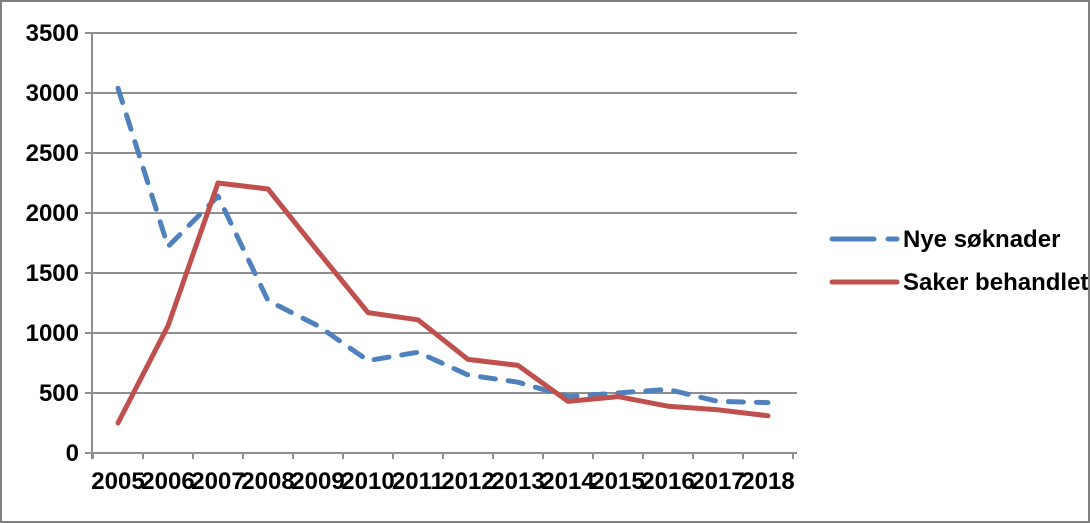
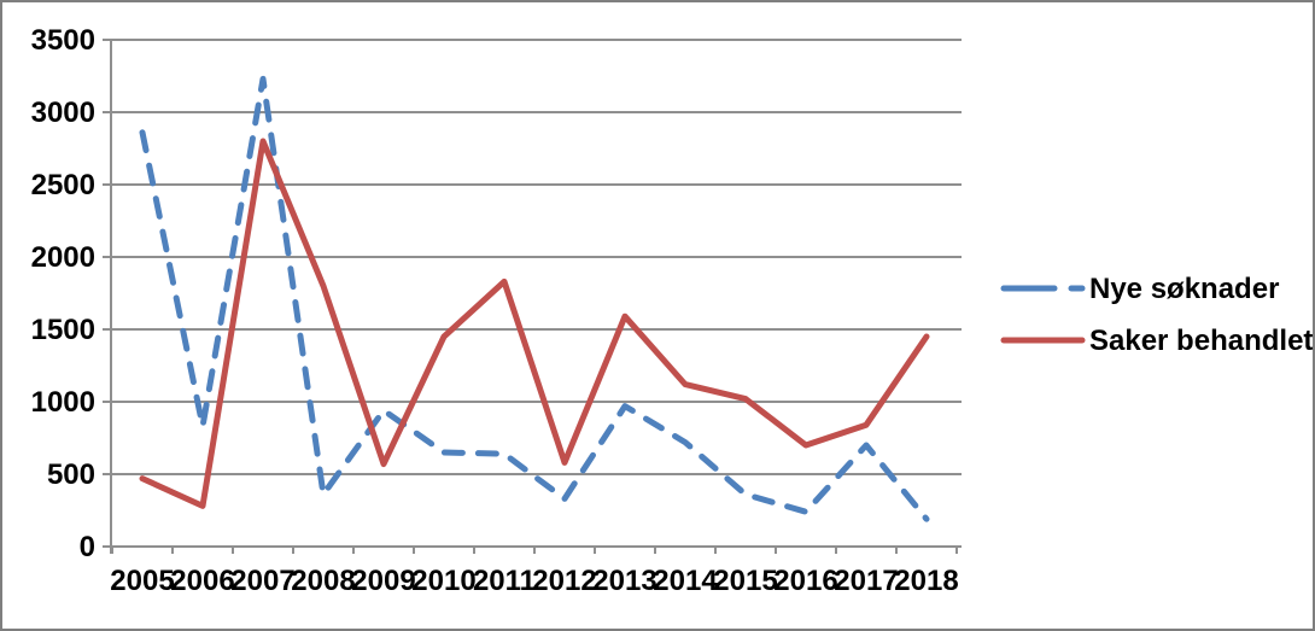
Nye søknader/2005: 3040 -> 2860
Saker behandlet/2005: 250 -> 470
Nye søknader/2006: 1720 -> 830
Saker behandlet/2006: 1060 -> 280
Nye søknader/2007: 2140 -> 3230
Saker behandlet/2007: 2250 -> 2800
Nye søknader/2008: 1270 -> 360
Saker behandlet/2008: 2200 -> 1800
Nye søknader/2009: 1060 -> 940
Saker behandlet/2009: 1680 -> 570
Nye søknader/2010: 770 -> 650
Saker behandlet/2010: 1170 -> 1450
Nye søknader/2011: 840 -> 640
Saker behandlet/2011: 1110 -> 1830
Nye søknader/2012: 650 -> 330
Saker behandlet/2012: 780 -> 580
Nye søknader/2013: 590 -> 970
Saker behandlet/2013: 730 -> 1590
Nye søknader/2014: 470 -> 720
Saker behandlet/2014: 430 -> 1120
Nye søknader/2015: 500 -> 360
Saker behandlet/2015: 470 -> 1020
Nye søknader/2016: 530 -> 240
Saker behandlet/2016: 390 -> 700
Nye søknader/2017: 430 -> 700
Saker behandlet/2017: 360 -> 840
Nye søknader/2018: 420 -> 190
Saker behandlet/2018: 310 -> 1450
